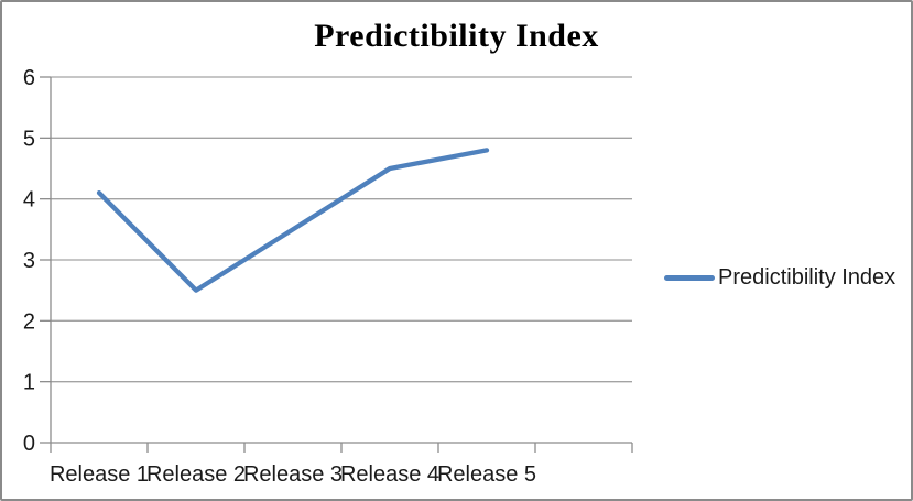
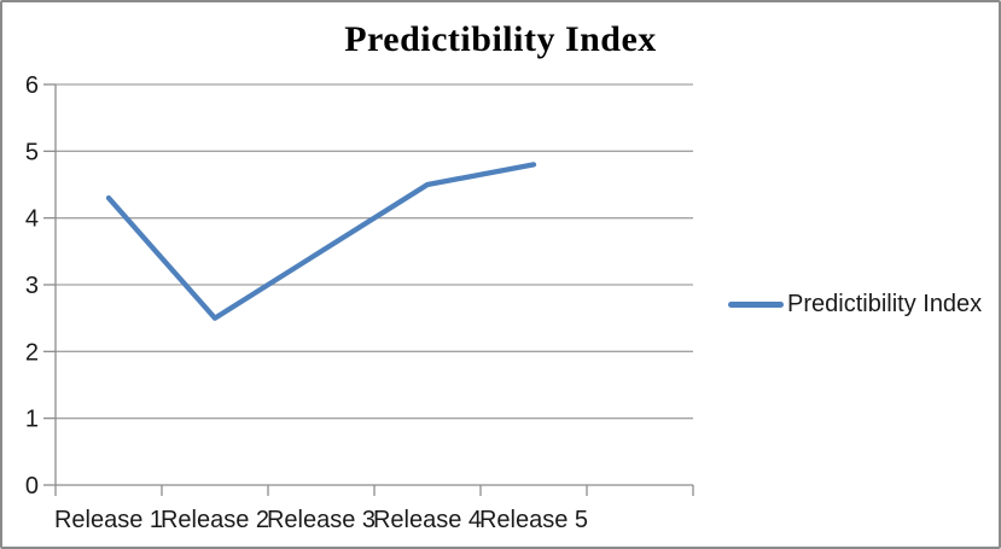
Release 1: 4.1 -> 4.3
